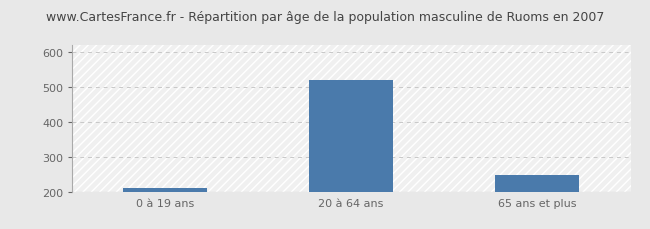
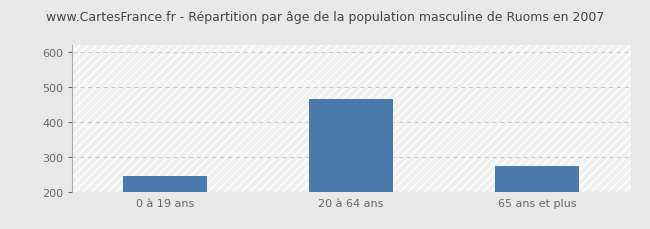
0 à 19 ans: 213 -> 245
20 à 64 ans: 519 -> 465
65 ans et plus: 250 -> 275
